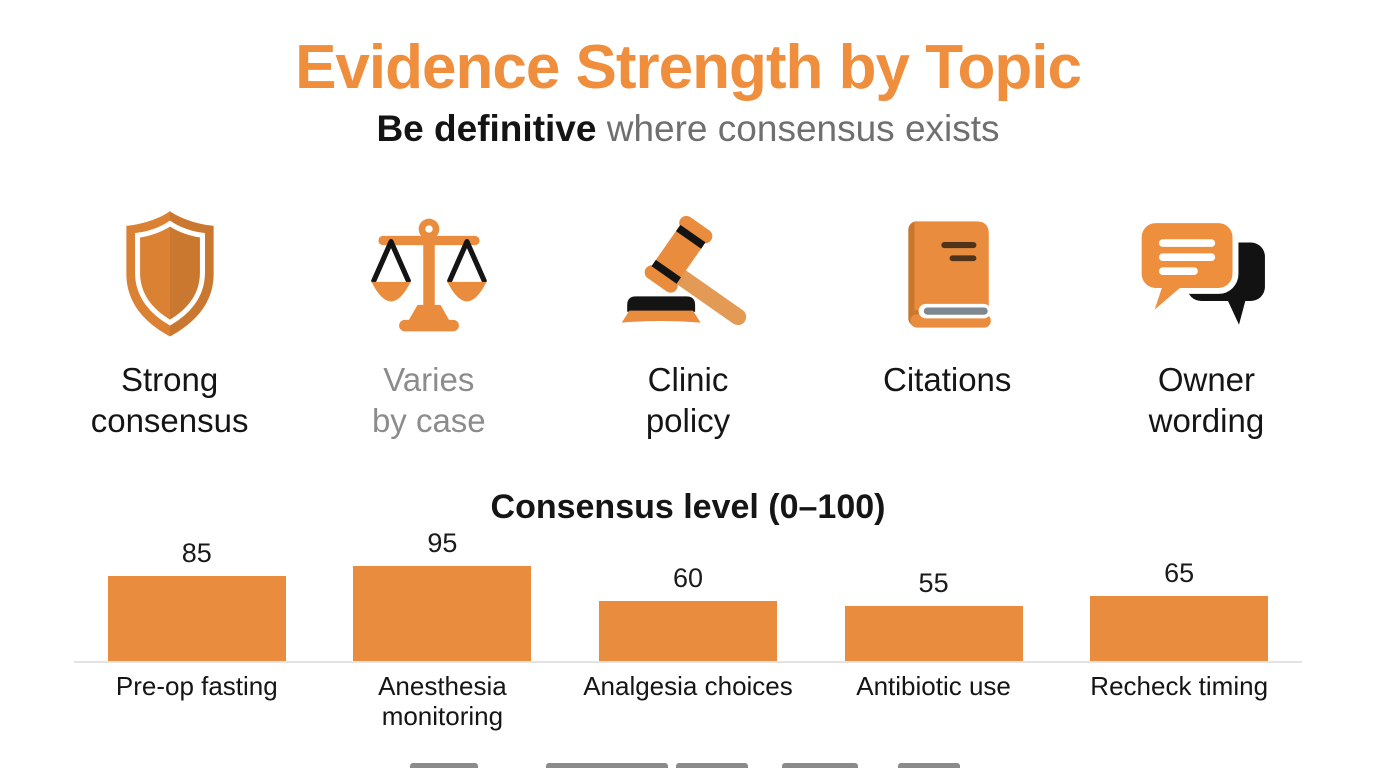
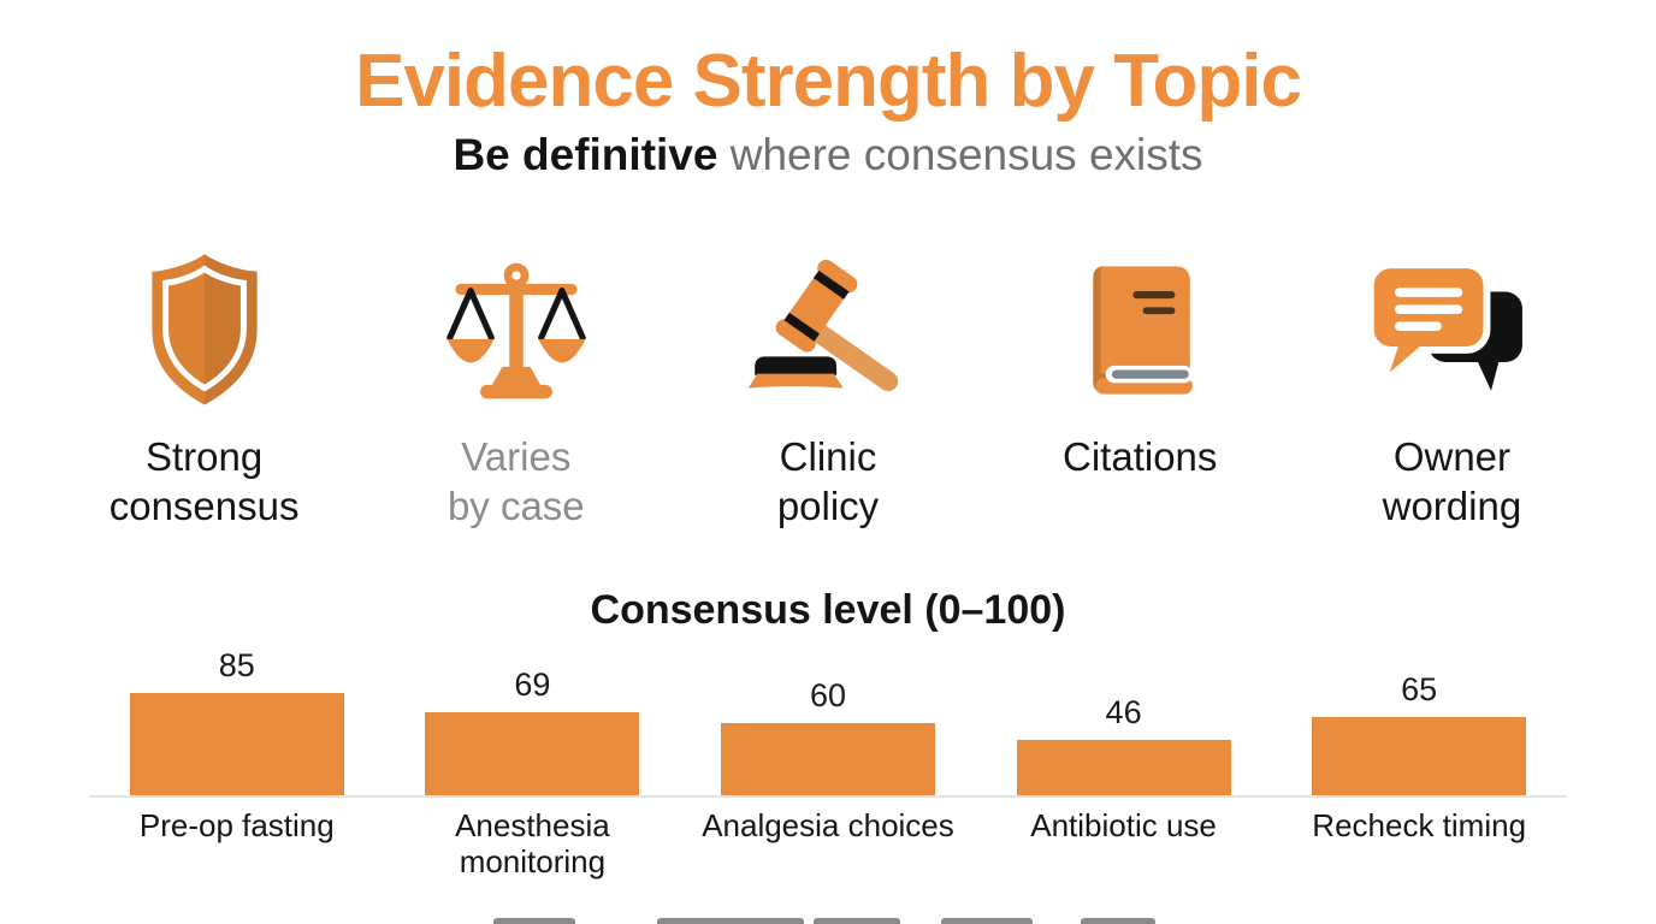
Anesthesia monitoring: 95 -> 69
Antibiotic use: 55 -> 46
